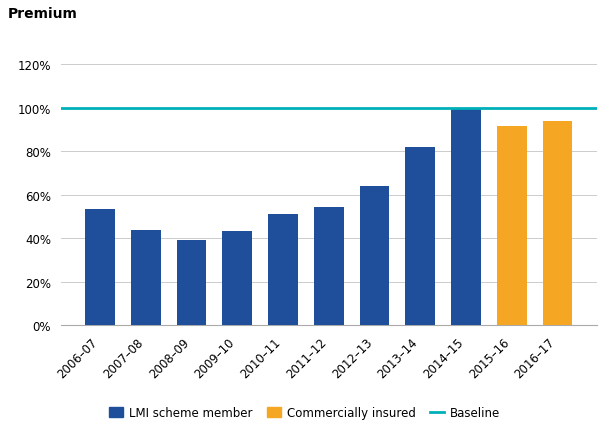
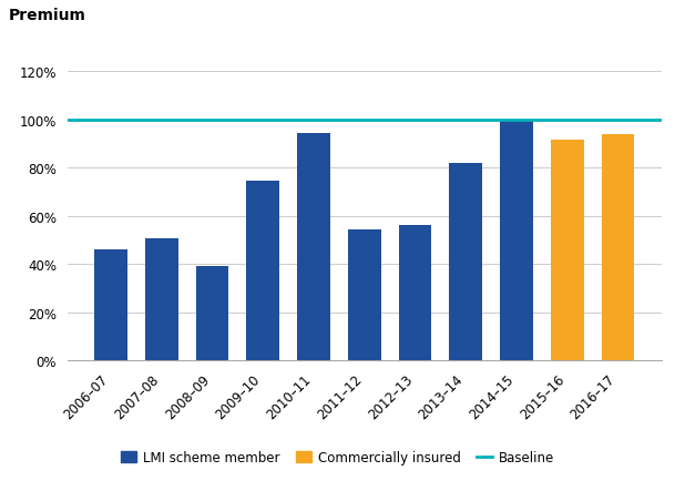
2006–07: 53.5% -> 46.0%
2007–08: 44.0% -> 50.5%
2009–10: 43.5% -> 74.5%
2010–11: 51.0% -> 94.5%
2012–13: 64.0% -> 56.0%
